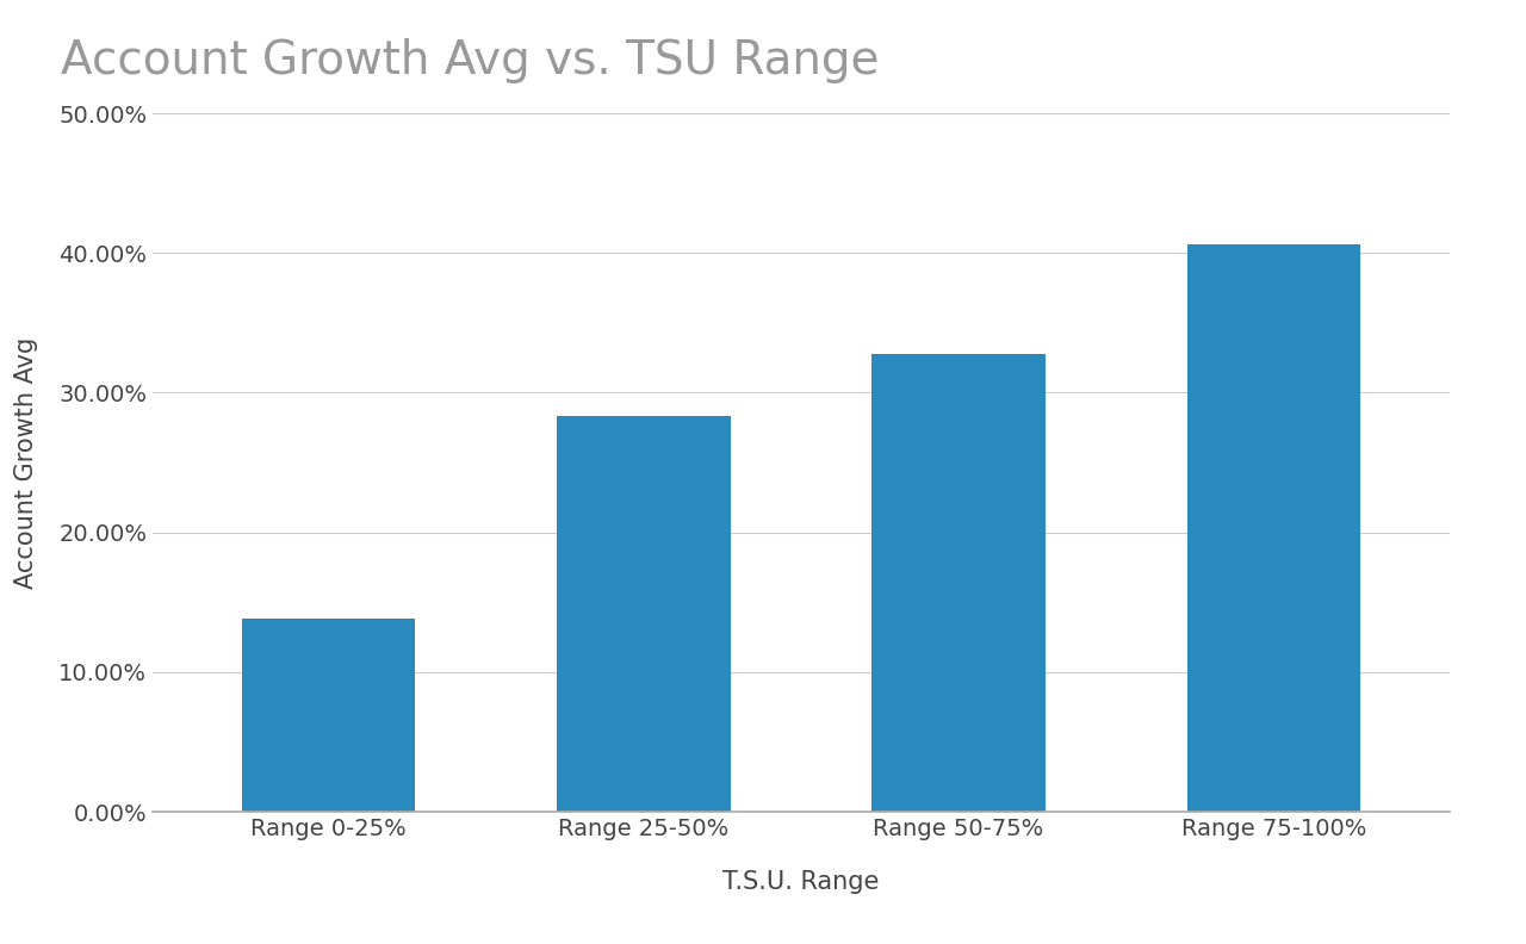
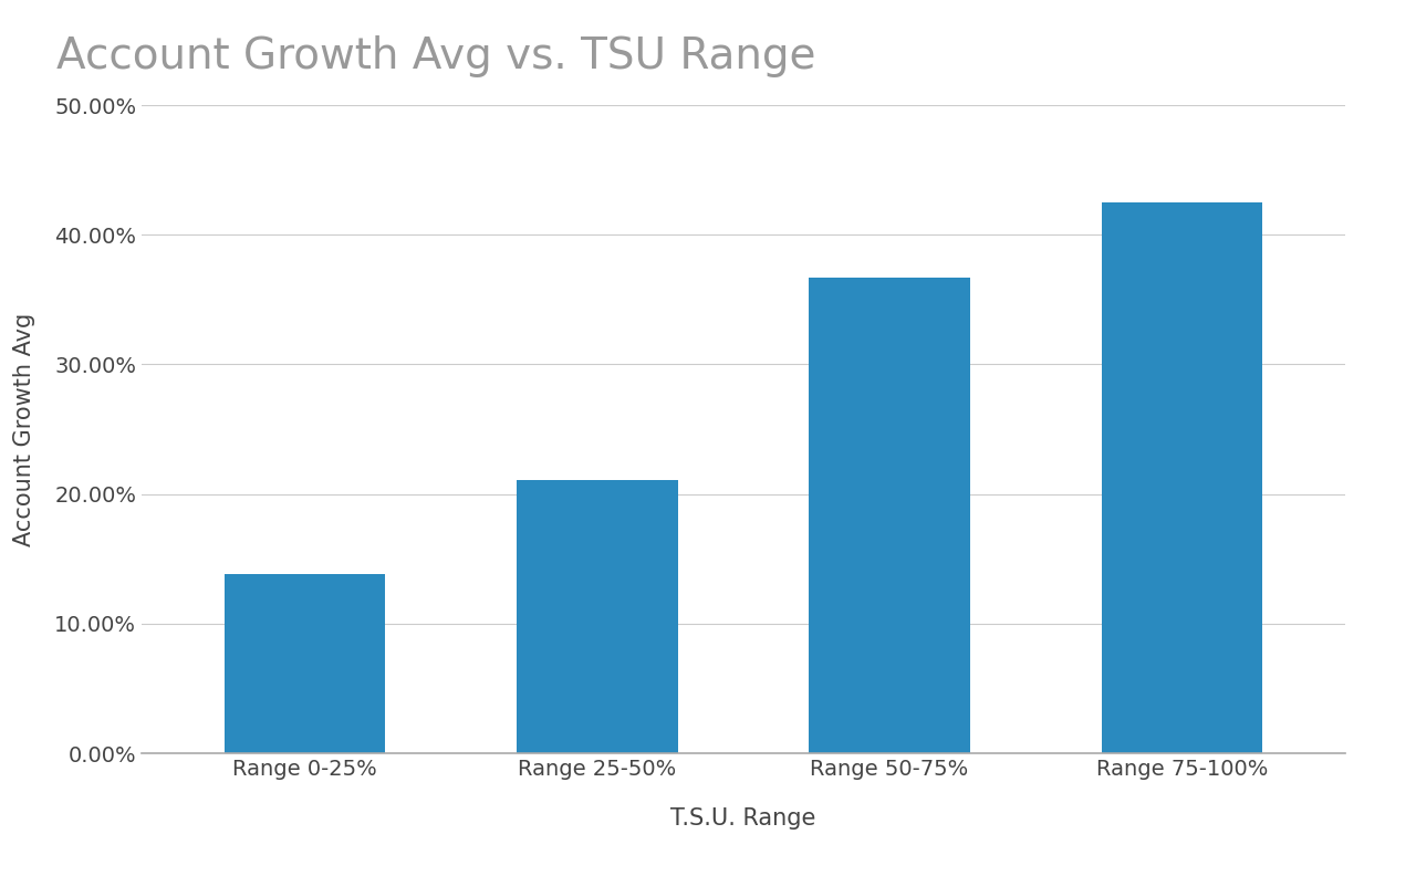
Range 25-50%: 28.3% -> 21.1%
Range 50-75%: 32.8% -> 36.7%
Range 75-100%: 40.6% -> 42.5%
